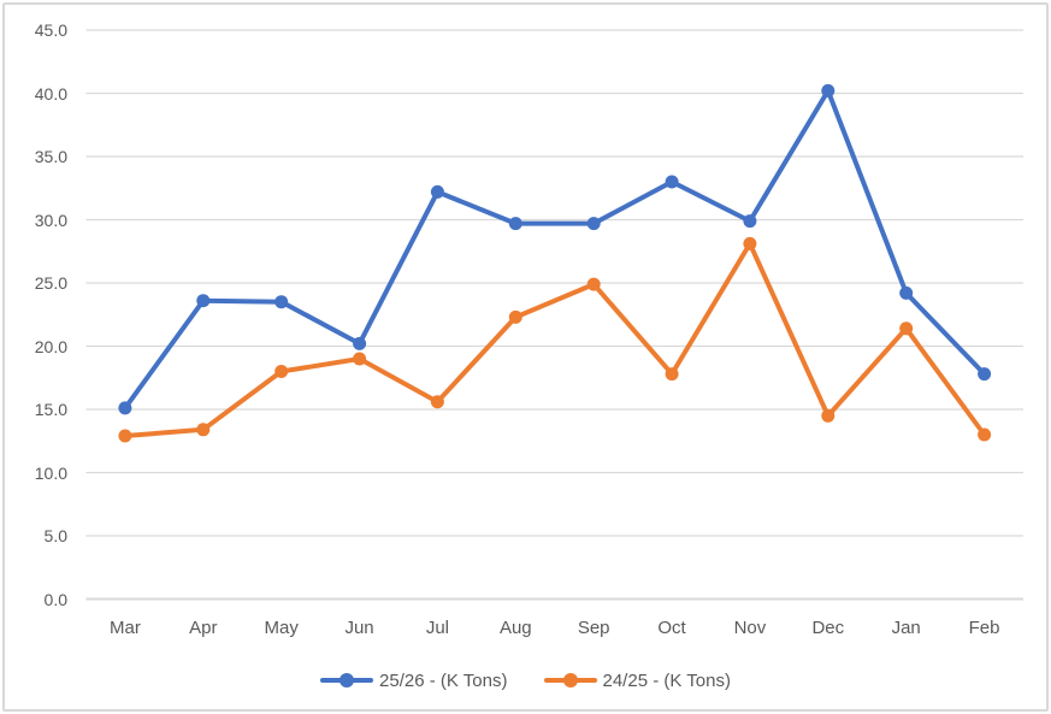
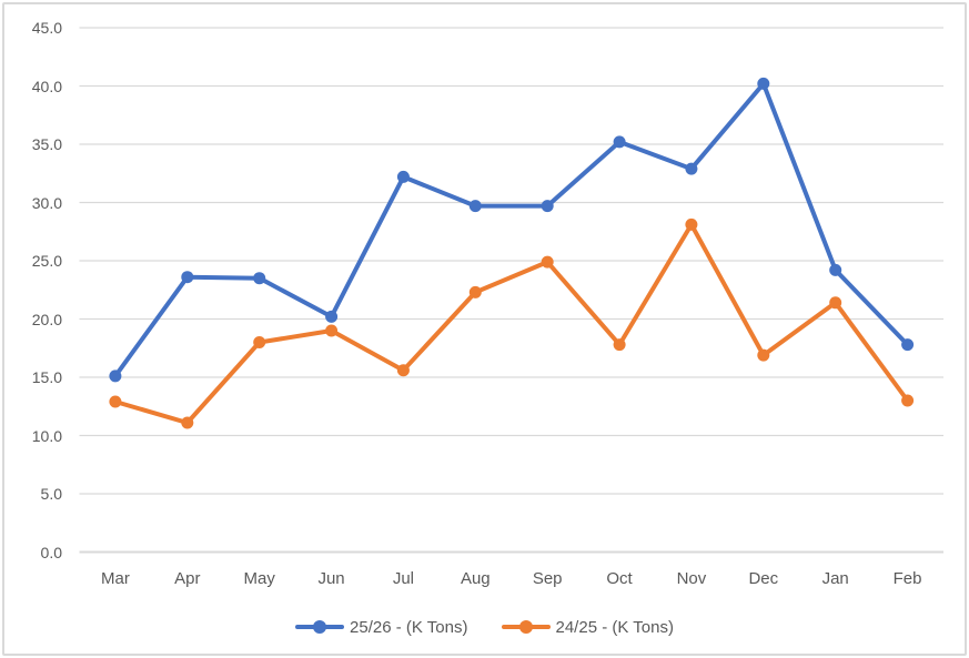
24/25 - (K Tons)/Apr: 13.4 -> 11.1
25/26 - (K Tons)/Oct: 33.0 -> 35.2
25/26 - (K Tons)/Nov: 29.9 -> 32.9
24/25 - (K Tons)/Dec: 14.5 -> 16.9
